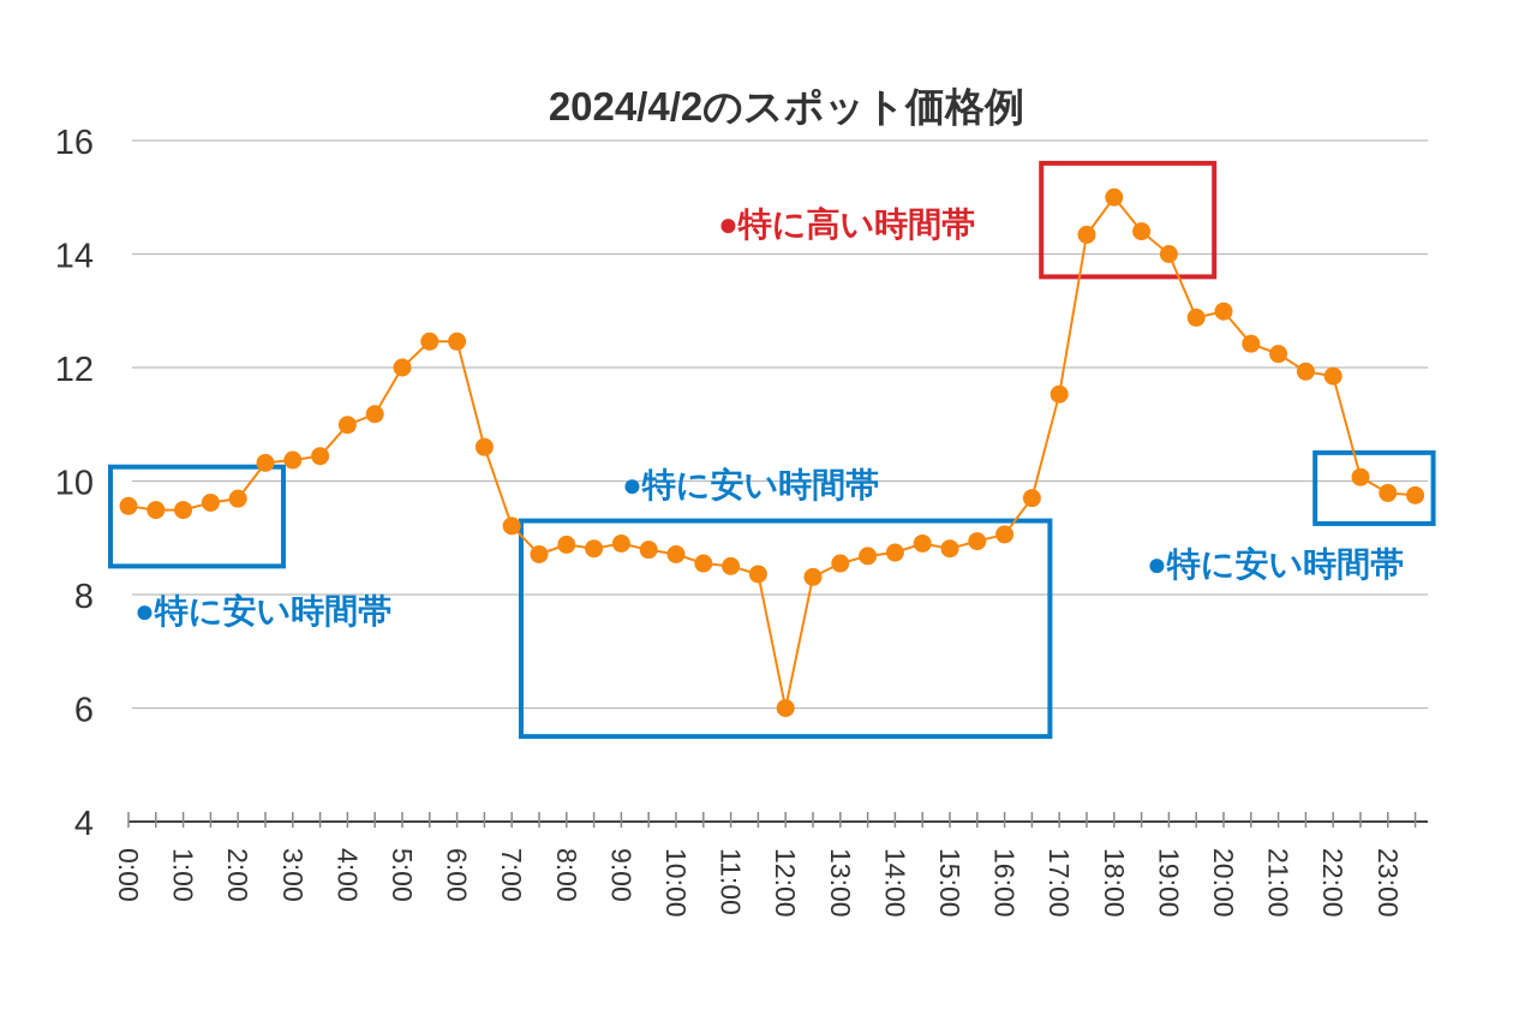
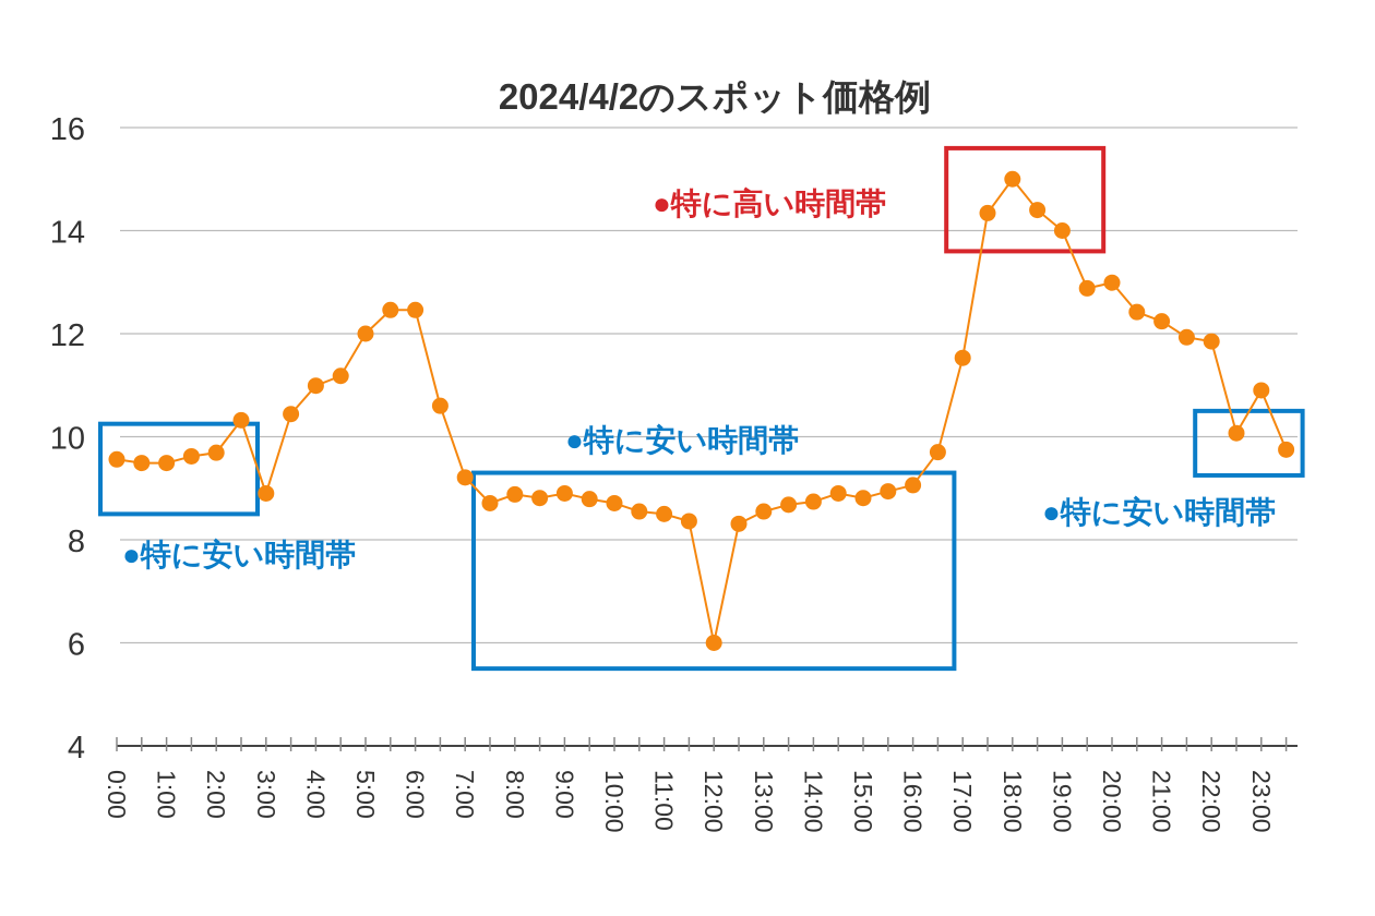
3:00: 10.4 -> 8.9
23:00: 9.8 -> 10.9
